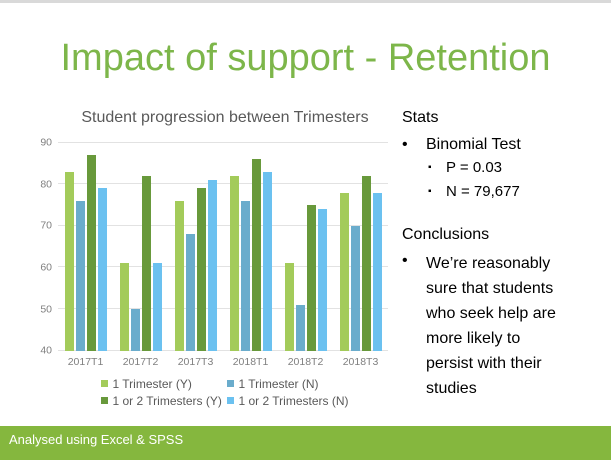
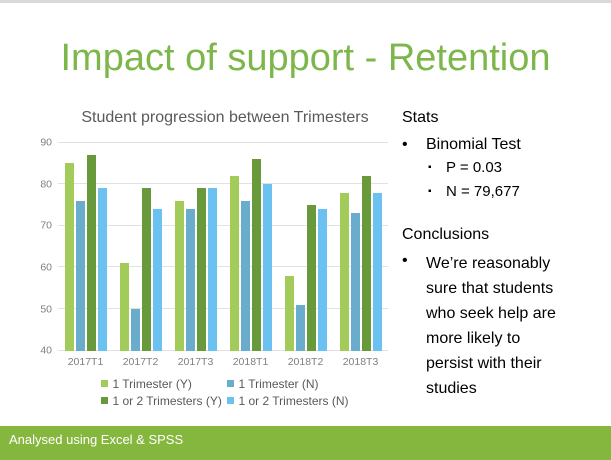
1 Trimester (Y)/2017T1: 83 -> 85
1 or 2 Trimesters (Y)/2017T2: 82 -> 79
1 or 2 Trimesters (N)/2017T2: 61 -> 74
1 Trimester (N)/2017T3: 68 -> 74
1 or 2 Trimesters (N)/2017T3: 81 -> 79
1 or 2 Trimesters (N)/2018T1: 83 -> 80
1 Trimester (Y)/2018T2: 61 -> 58
1 Trimester (N)/2018T3: 70 -> 73
